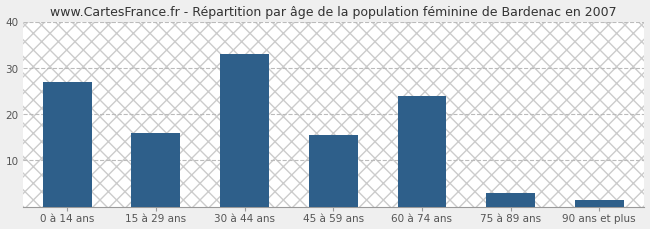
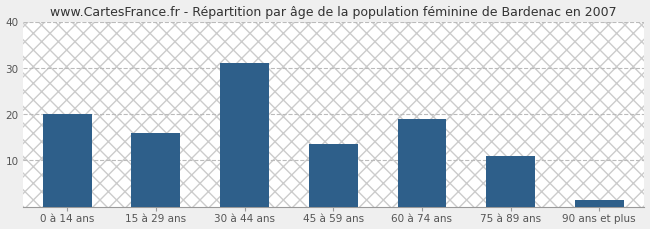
0 à 14 ans: 27.0 -> 20.0
30 à 44 ans: 33.0 -> 31.0
45 à 59 ans: 15.5 -> 13.5
60 à 74 ans: 24.0 -> 19.0
75 à 89 ans: 3.0 -> 11.0
